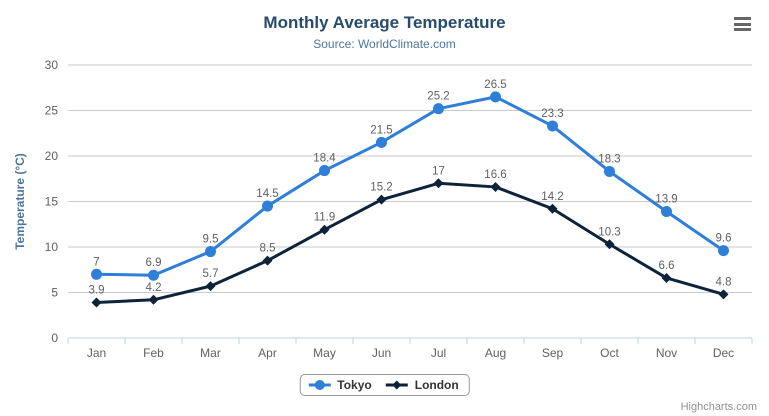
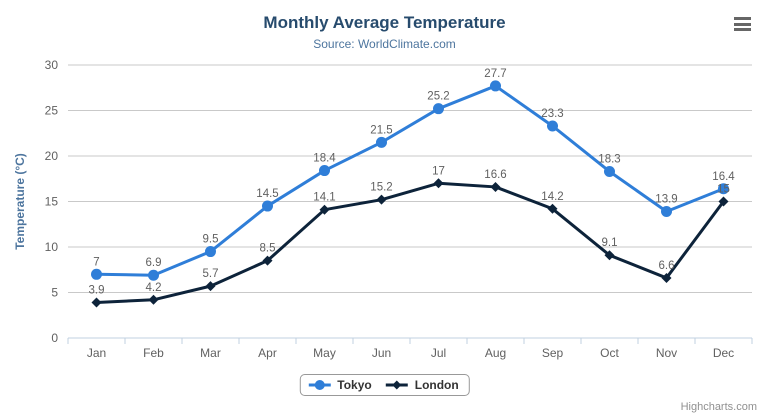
London/May: 11.9 -> 14.1
Tokyo/Aug: 26.5 -> 27.7
London/Oct: 10.3 -> 9.1
Tokyo/Dec: 9.6 -> 16.4
London/Dec: 4.8 -> 15
